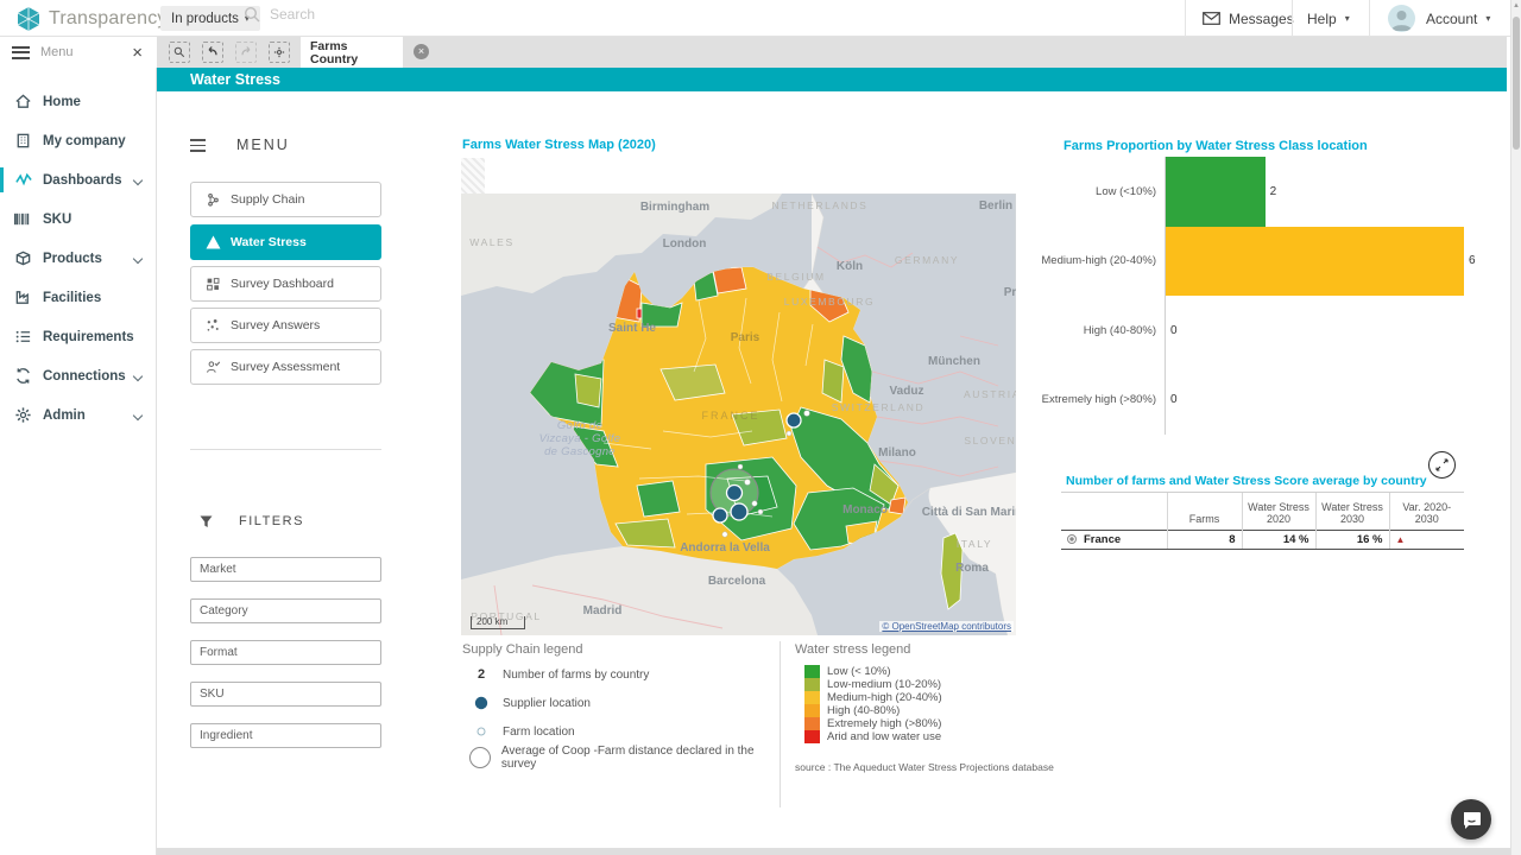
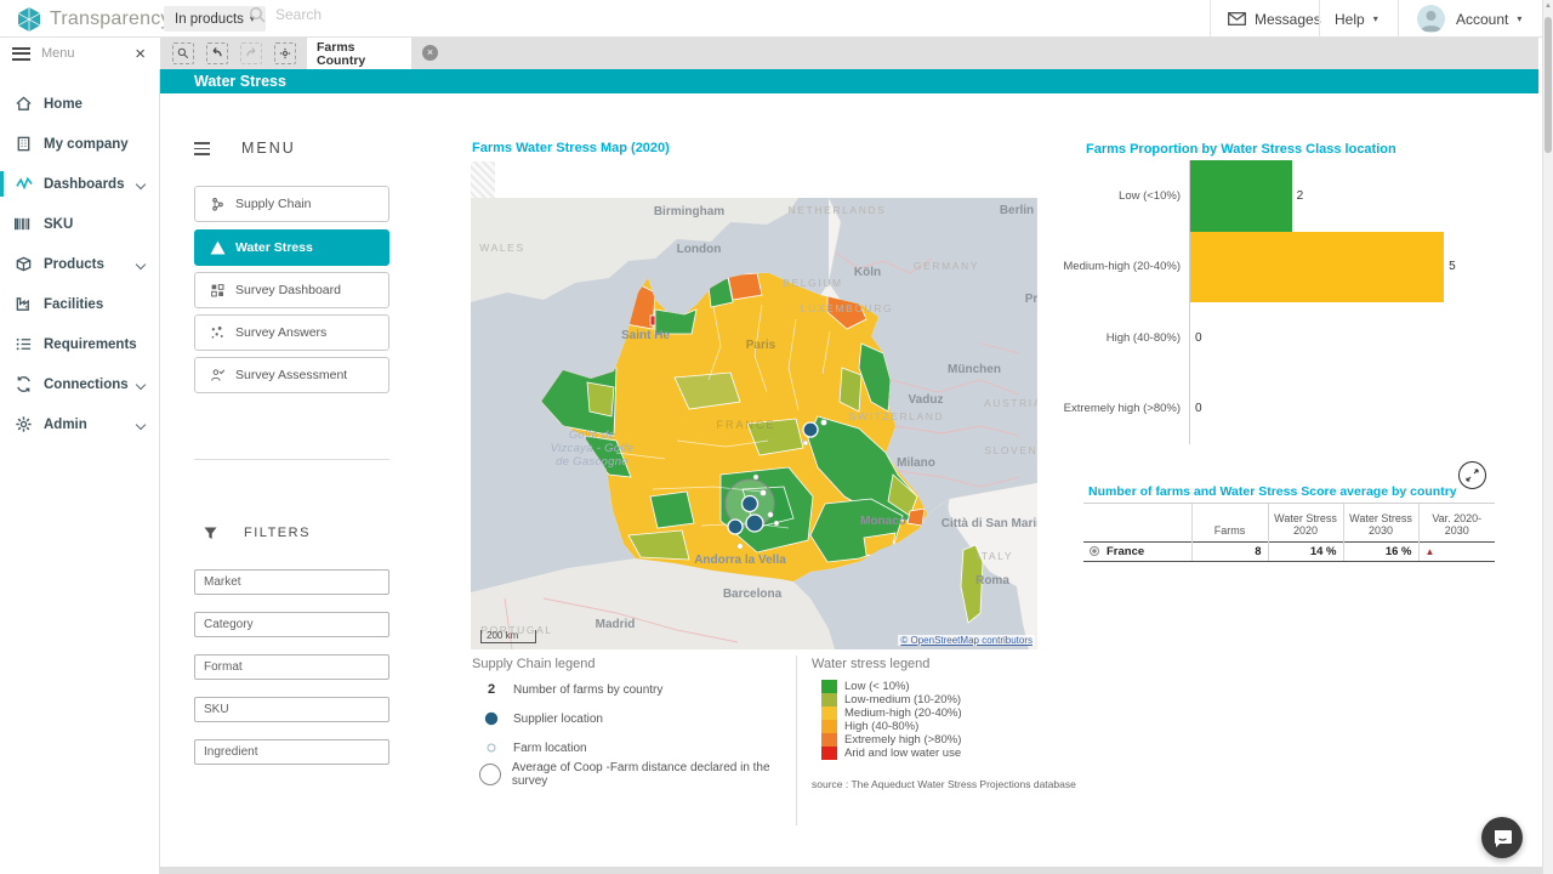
Medium-high (20-40%): 6 -> 5
